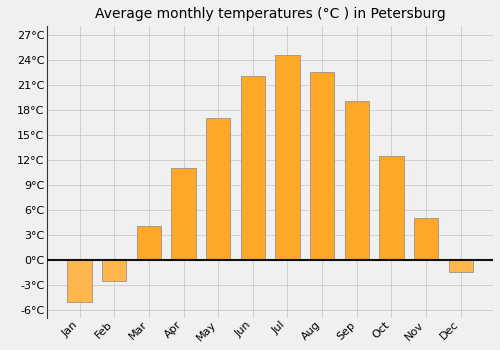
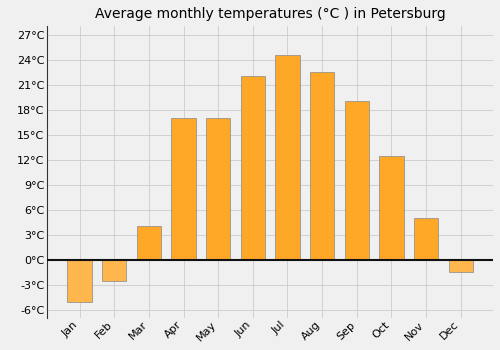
Apr: 11.0°C -> 17.0°C
